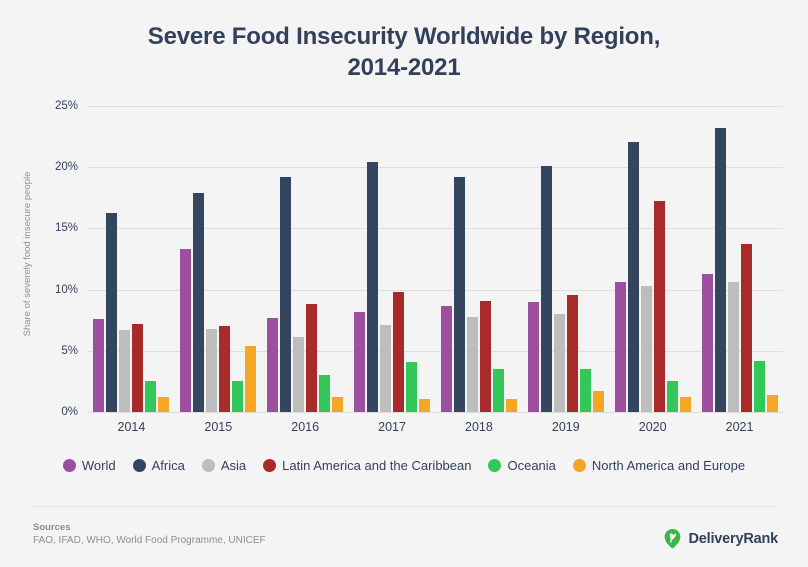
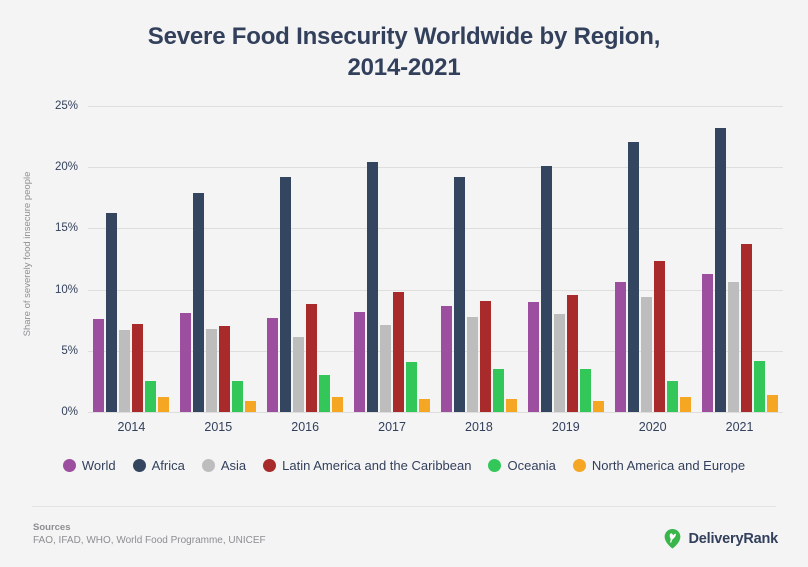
World/2015: 13.3% -> 8.1%
North America and Europe/2015: 5.4% -> 0.9%
North America and Europe/2019: 1.7% -> 0.9%
Asia/2020: 10.3% -> 9.4%
Latin America and the Caribbean/2020: 17.2% -> 12.3%
